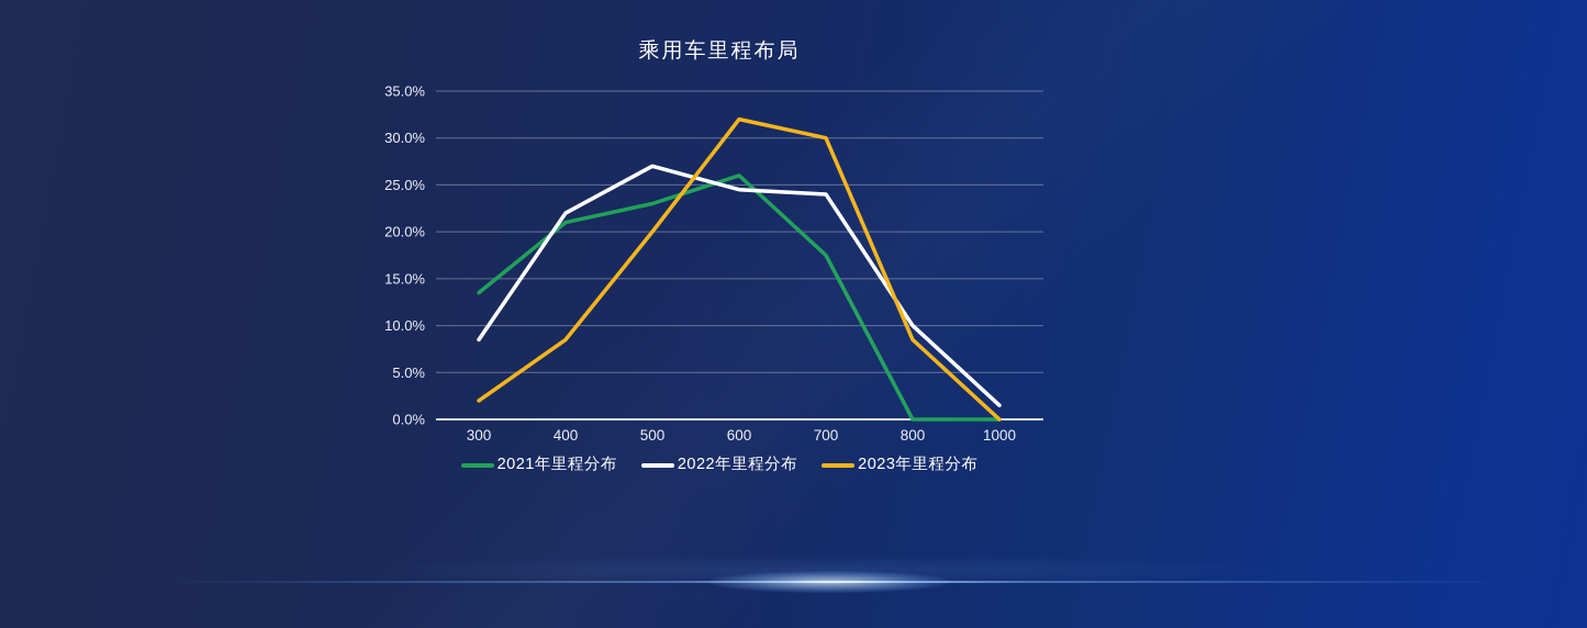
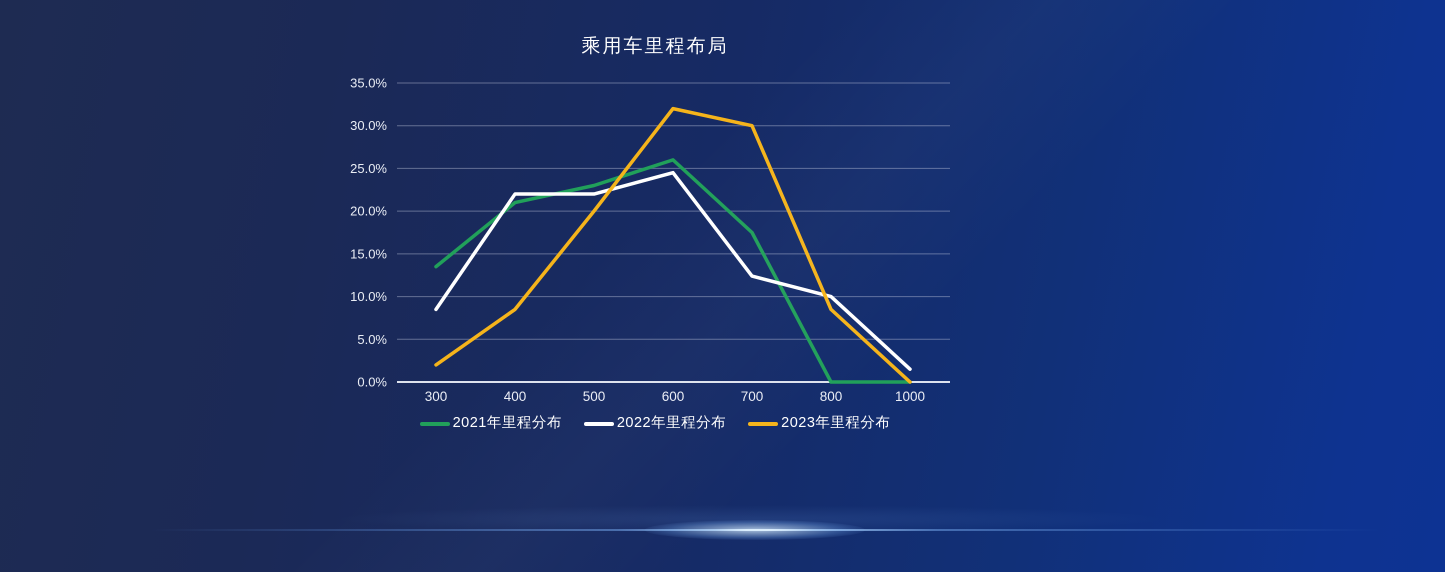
2022年里程分布/500: 27% -> 22%
2022年里程分布/700: 24% -> 12%
